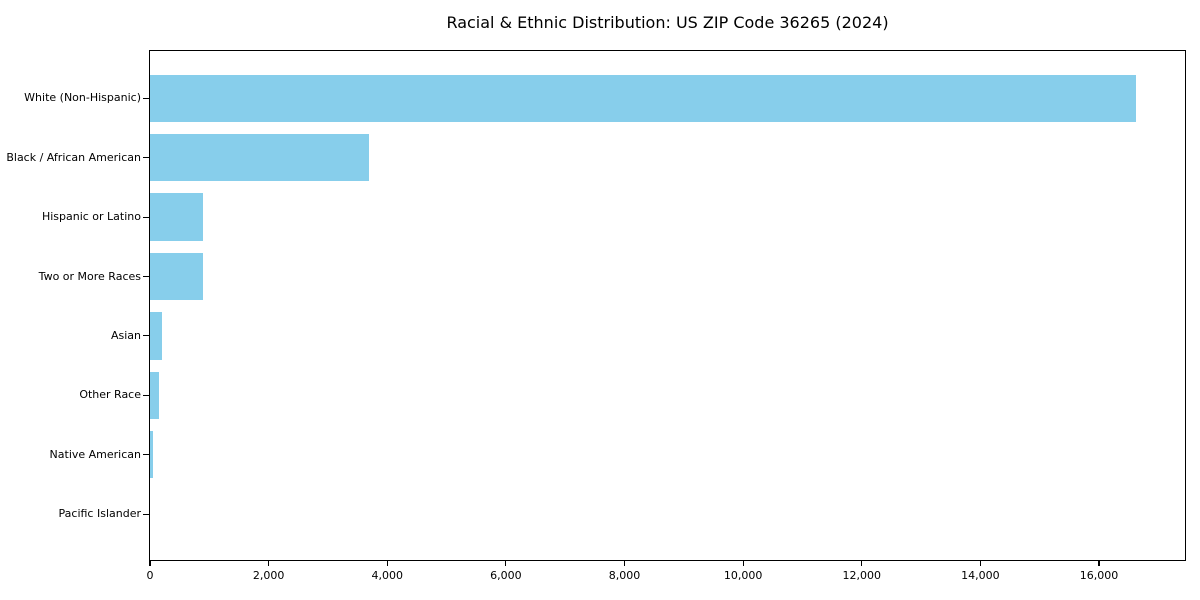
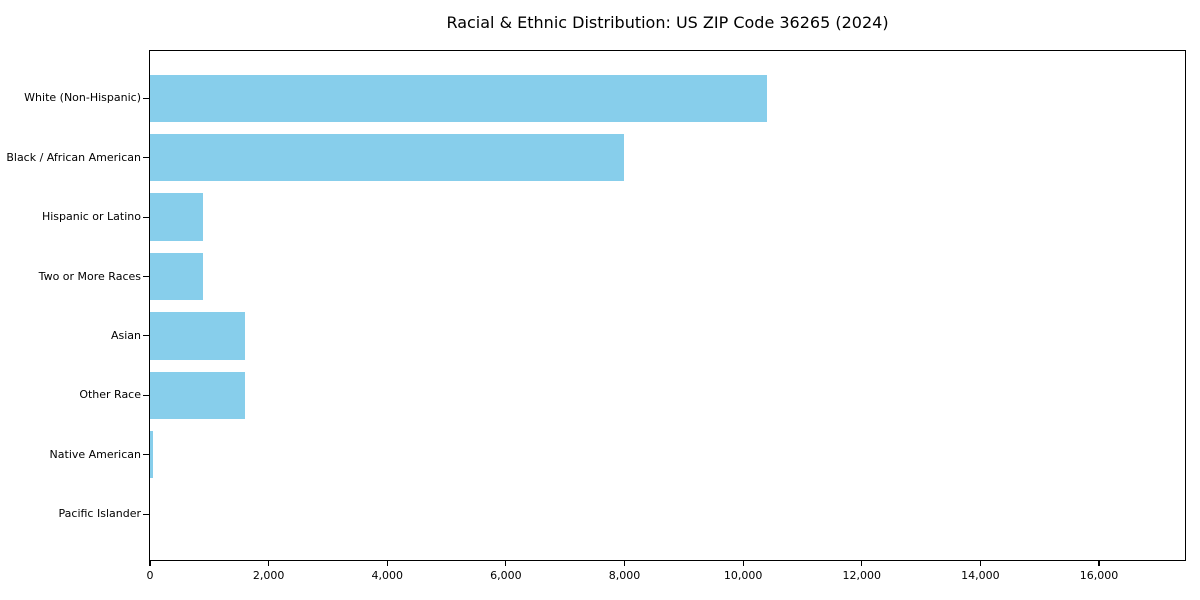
White (Non-Hispanic): 16600 -> 10400
Black / African American: 3700 -> 8000
Asian: 200 -> 1600
Other Race: 100 -> 1600
